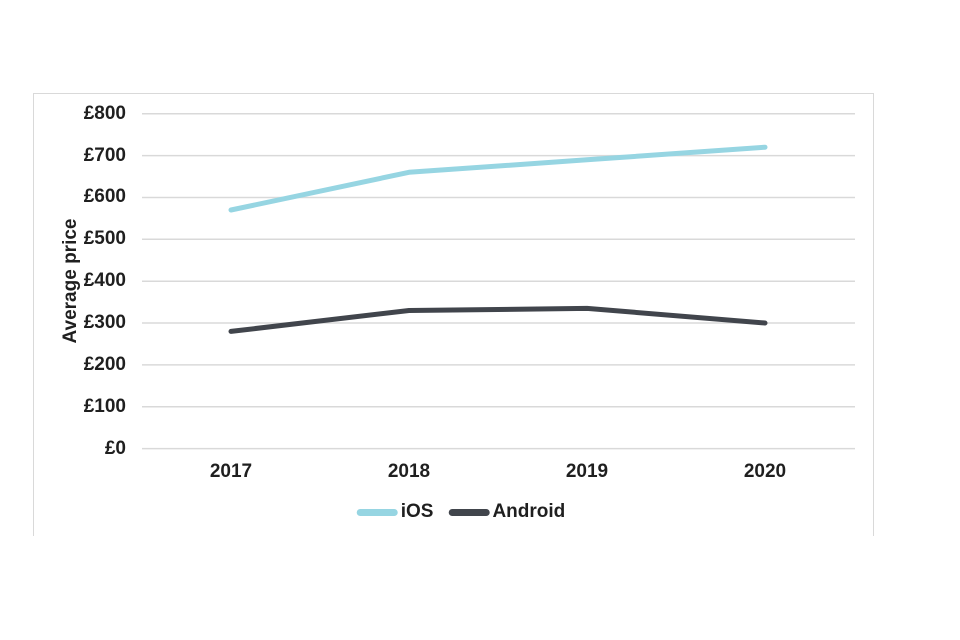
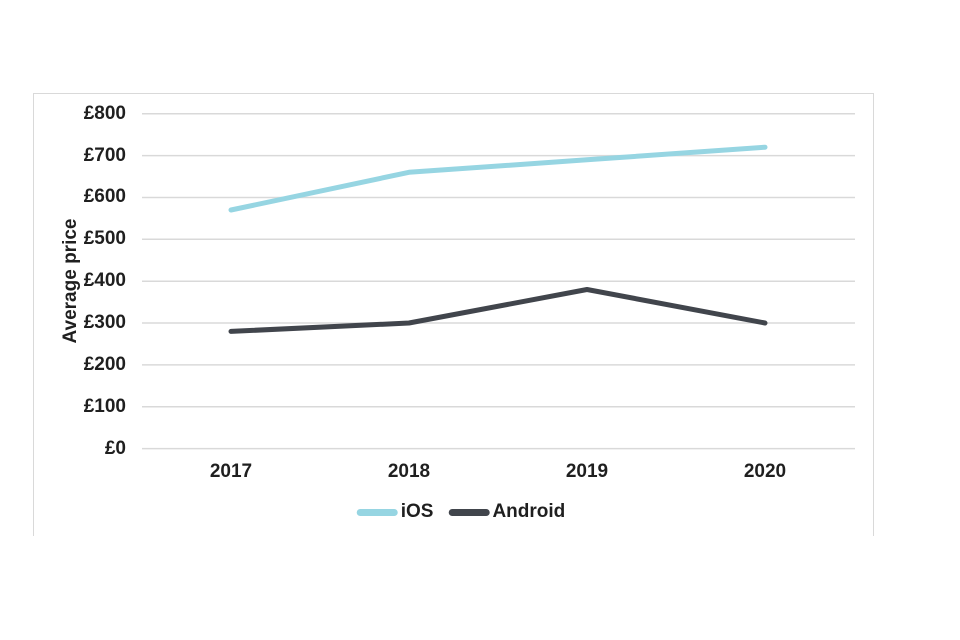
Android/2018: £330 -> £300
Android/2019: £340 -> £380
